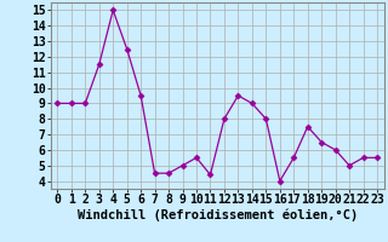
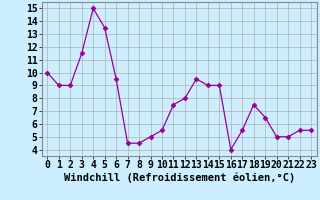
0: 9.0 -> 10.0
5: 12.5 -> 13.5
11: 4.4 -> 7.5
15: 8.0 -> 9.0
20: 6.0 -> 5.0
